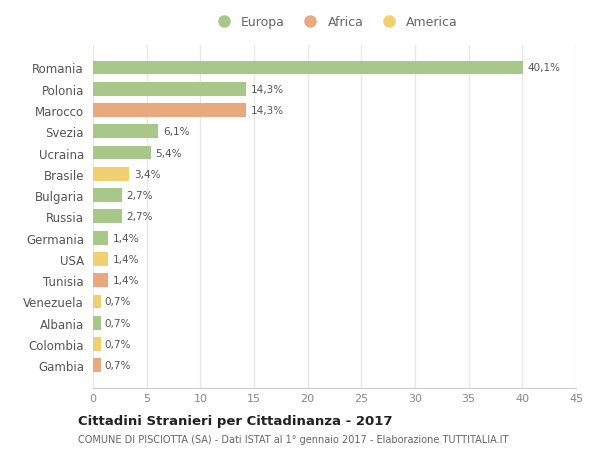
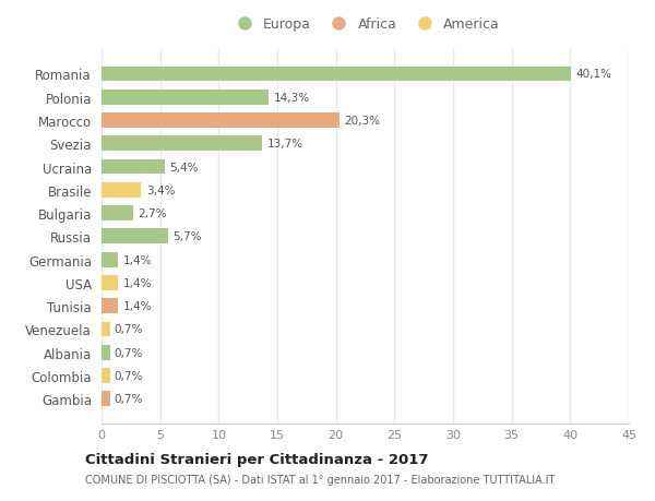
Marocco: 14,3% -> 20,3%
Svezia: 6,1% -> 13,7%
Russia: 2,7% -> 5,7%
